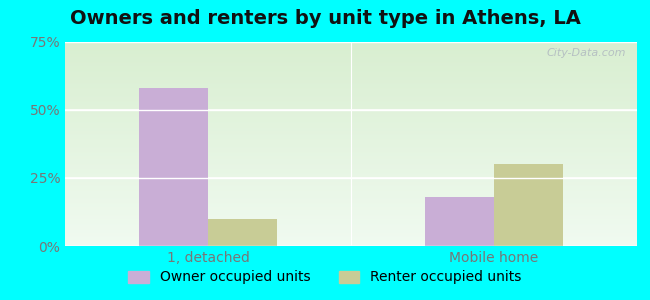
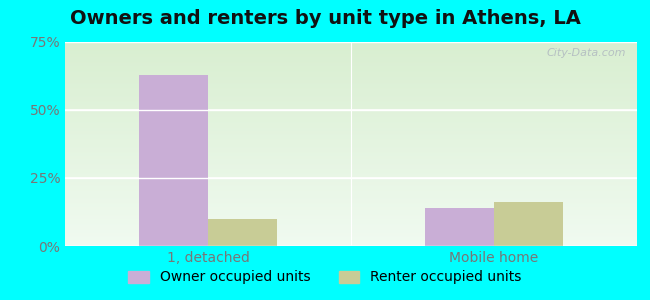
Owner occupied units/1, detached: 58% -> 63%
Owner occupied units/Mobile home: 18% -> 14%
Renter occupied units/Mobile home: 30% -> 16%
